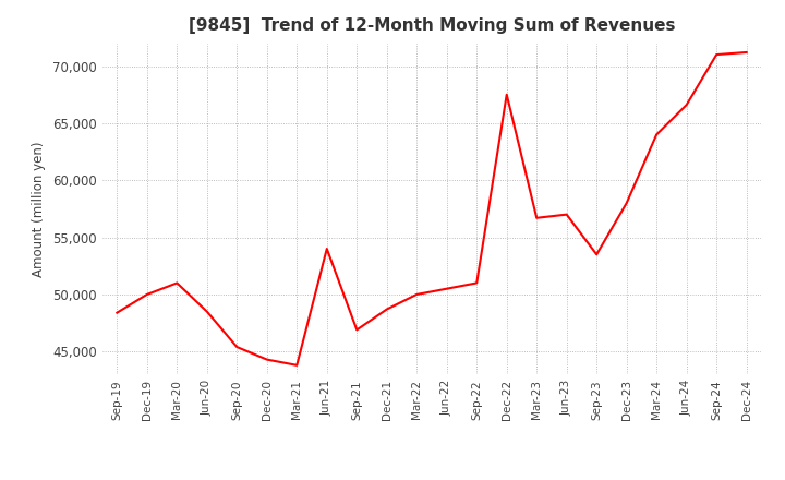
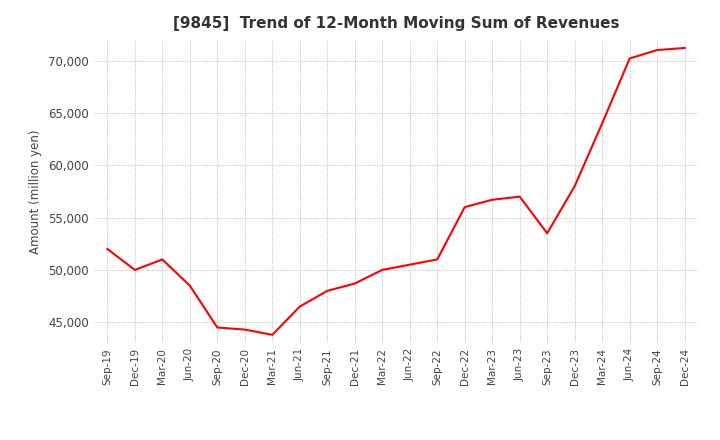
Sep-19: 48,400 -> 52,000
Sep-20: 45,400 -> 44,500
Jun-21: 54,000 -> 46,500
Sep-21: 46,900 -> 48,000
Dec-22: 67,500 -> 56,000
Jun-24: 66,600 -> 70,200
